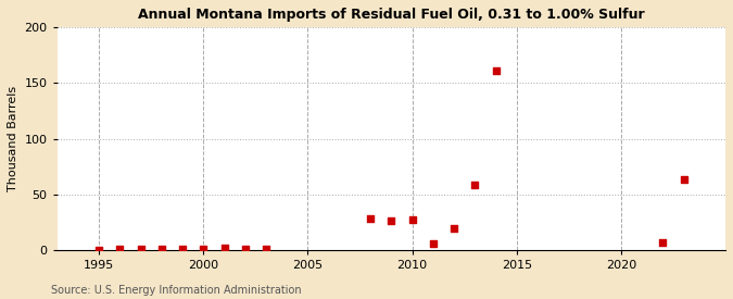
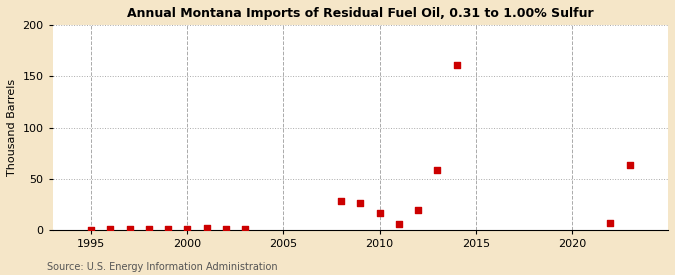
2010: 27 -> 16
